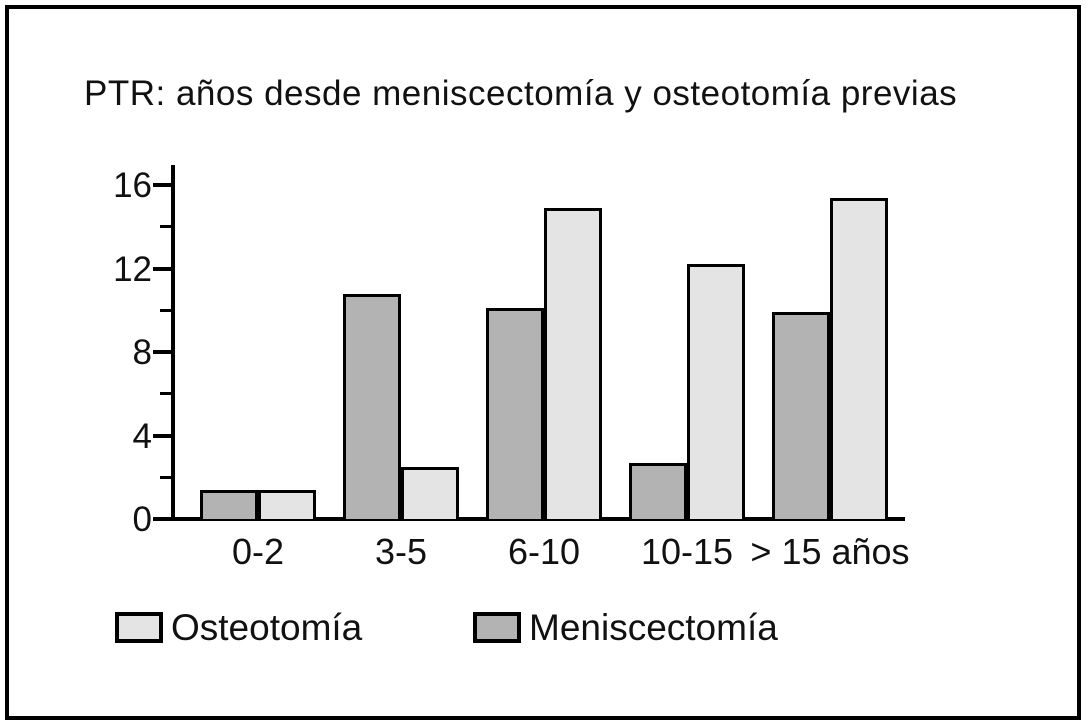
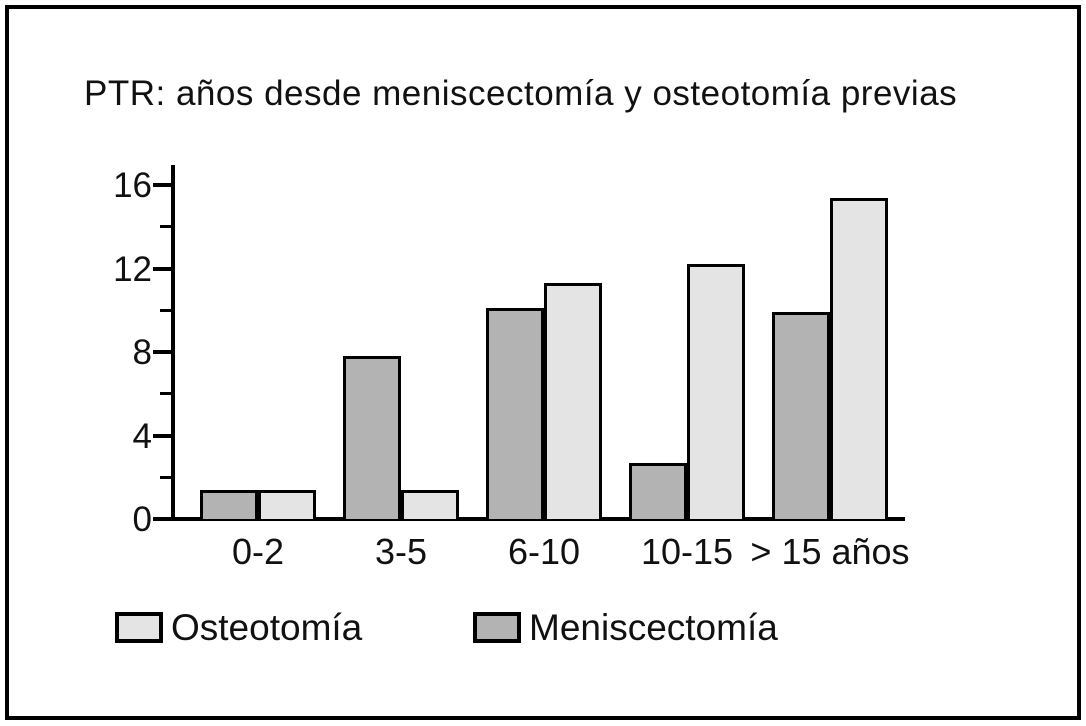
Meniscectomía/3-5: 10.8 -> 7.8
Osteotomía/3-5: 2.5 -> 1.4
Osteotomía/6-10: 14.9 -> 11.3
